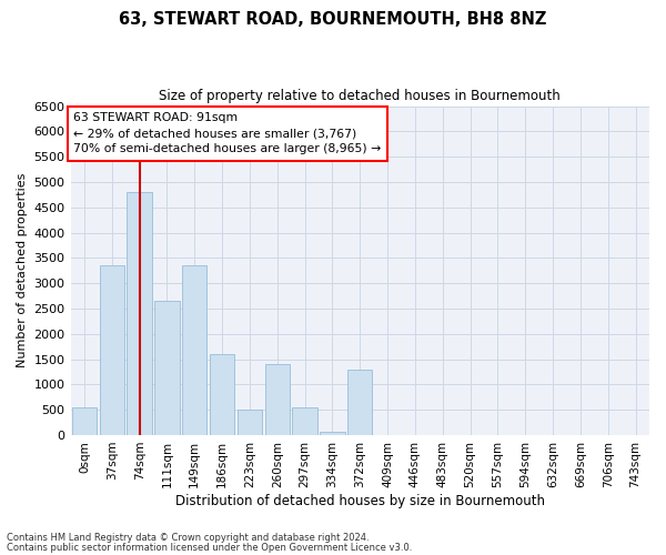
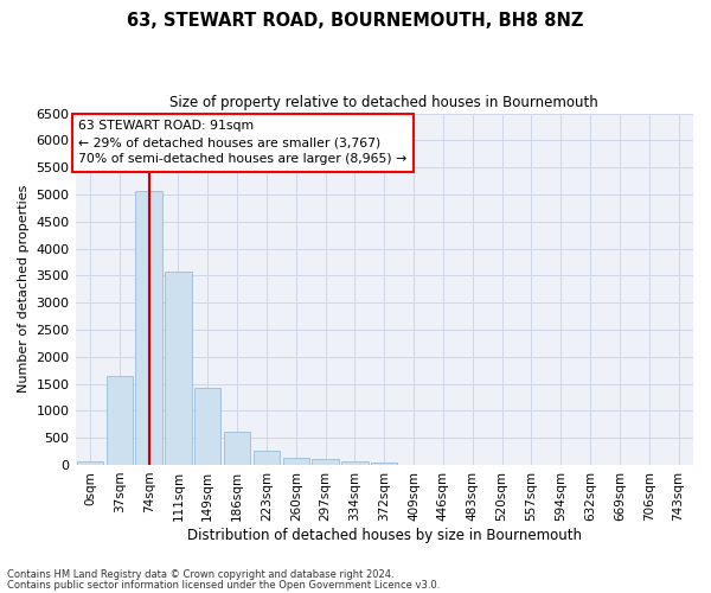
0sqm: 550 -> 60
37sqm: 3350 -> 1640
74sqm: 4800 -> 5060
111sqm: 2650 -> 3580
149sqm: 3350 -> 1430
186sqm: 1600 -> 620
223sqm: 500 -> 270
260sqm: 1400 -> 130
297sqm: 550 -> 100
372sqm: 1300 -> 50
